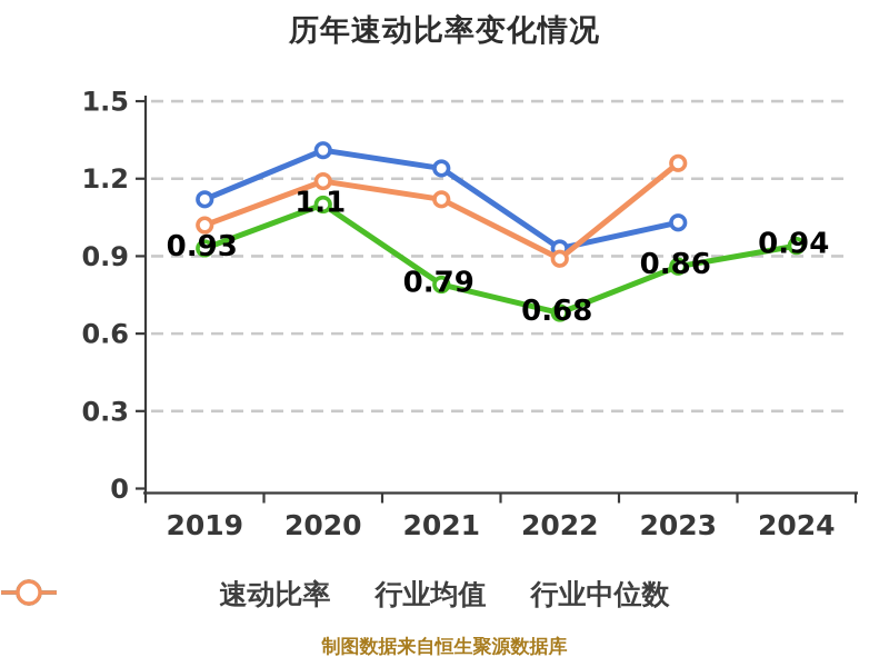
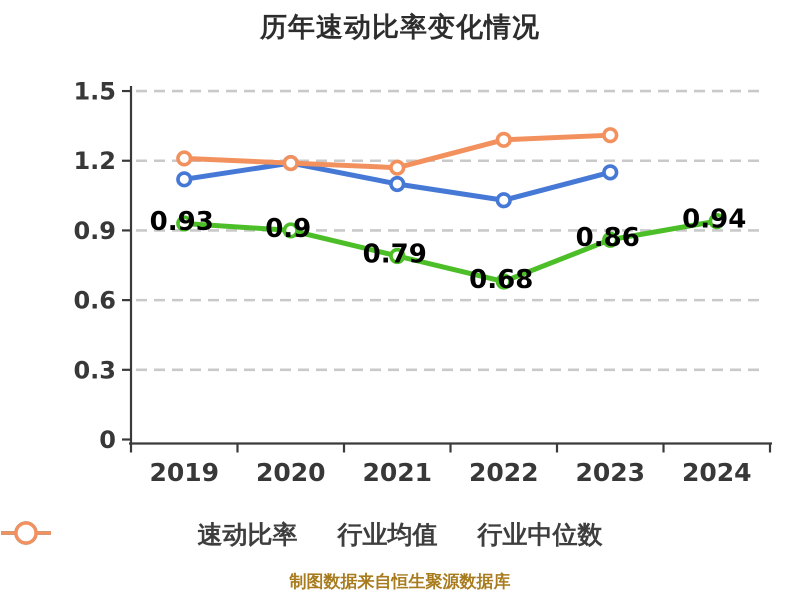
行业中位数/2019: 1.02 -> 1.21
速动比率/2020: 1.1 -> 0.9
行业均值/2020: 1.31 -> 1.19
行业均值/2021: 1.24 -> 1.10
行业中位数/2021: 1.12 -> 1.17
行业均值/2022: 0.93 -> 1.03
行业中位数/2022: 0.89 -> 1.29
行业均值/2023: 1.03 -> 1.15
行业中位数/2023: 1.26 -> 1.31
